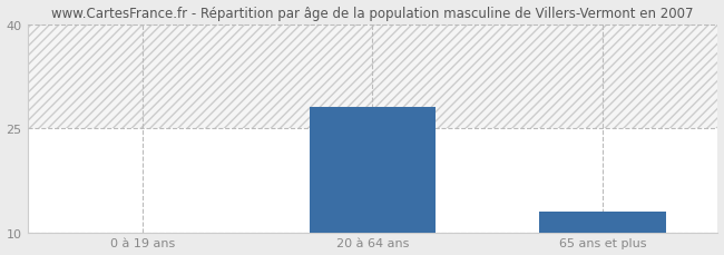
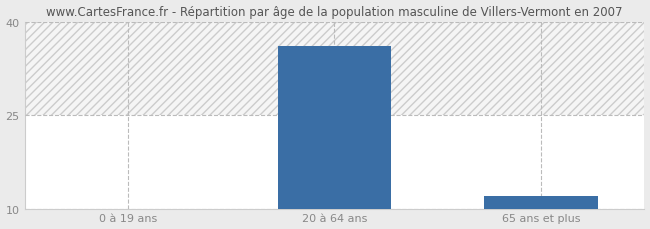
20 à 64 ans: 28 -> 36
65 ans et plus: 13 -> 12
